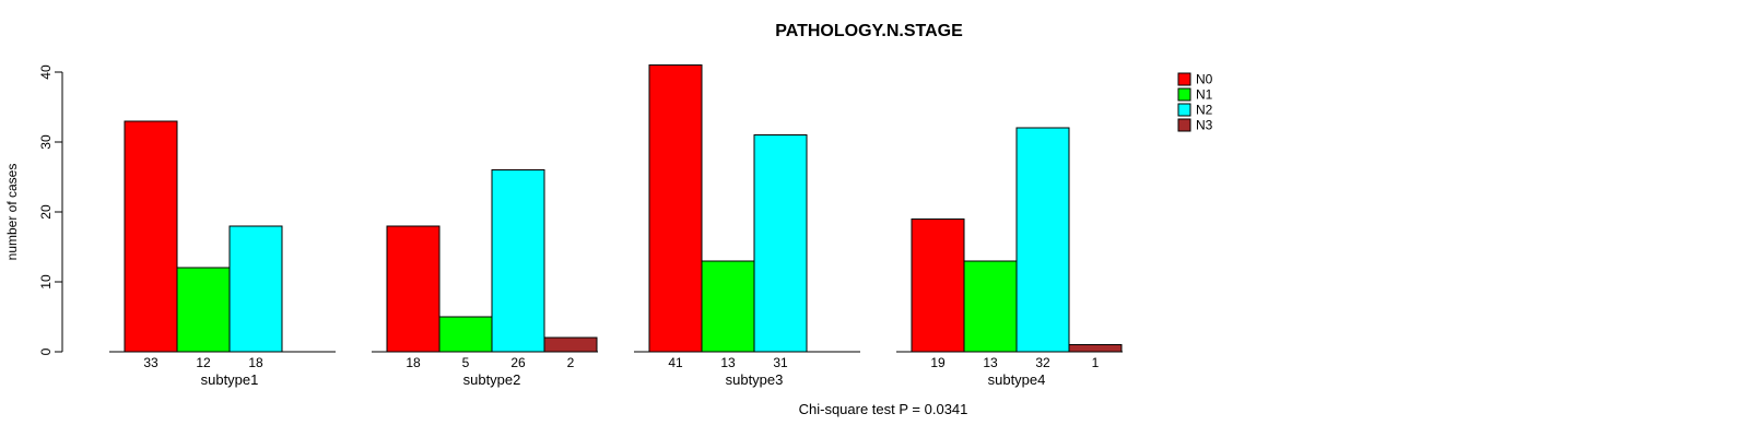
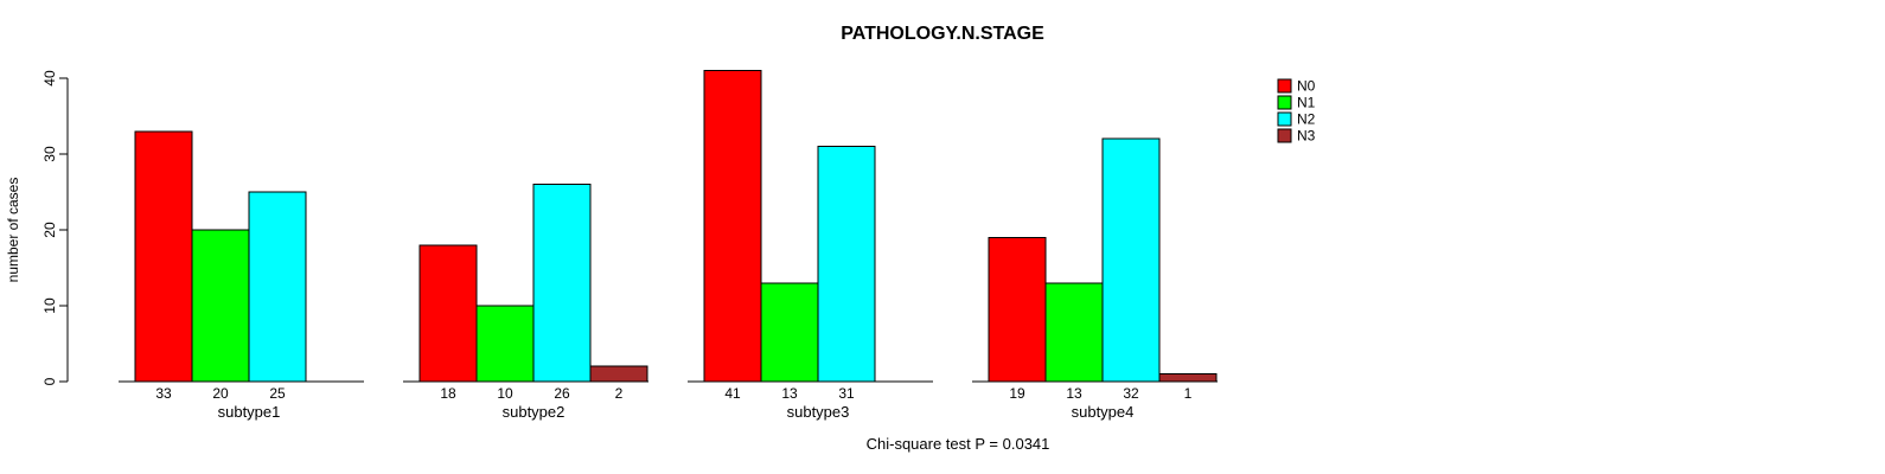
N1/subtype1: 12 -> 20
N2/subtype1: 18 -> 25
N1/subtype2: 5 -> 10
